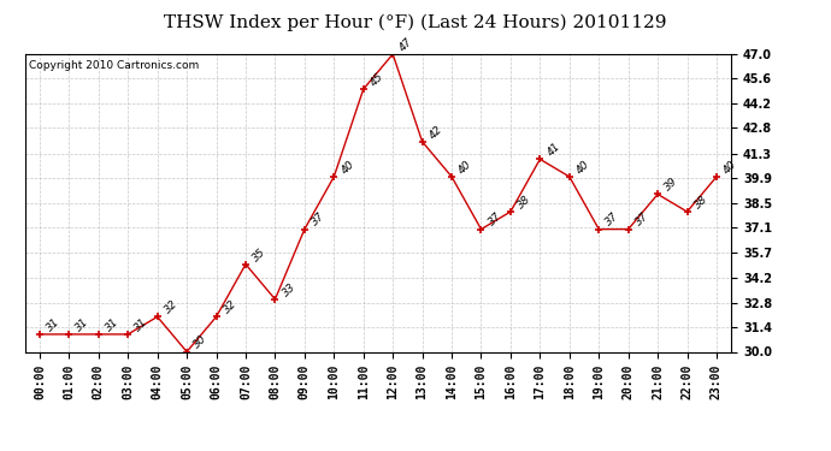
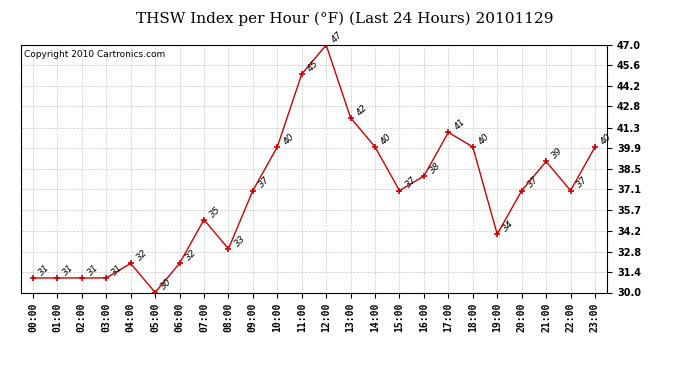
19:00: 37 -> 34
22:00: 38 -> 37
